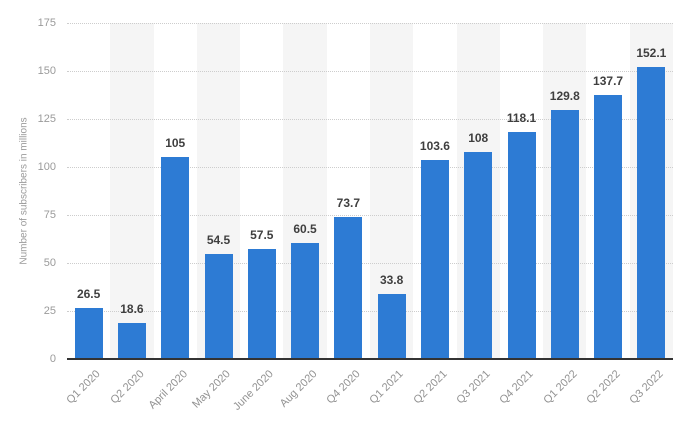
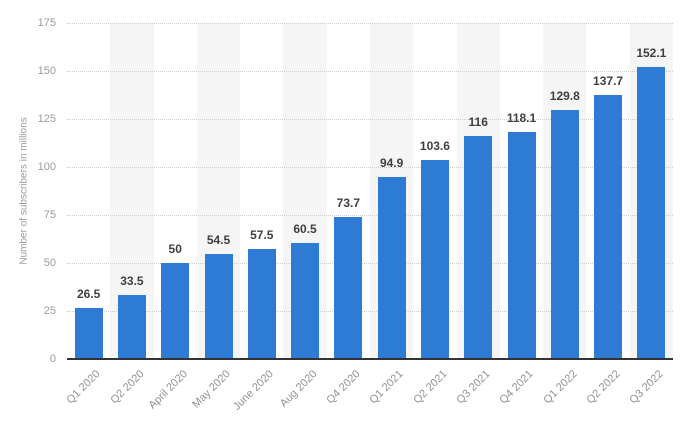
Q2 2020: 18.6 -> 33.5
April 2020: 105 -> 50
Q1 2021: 33.8 -> 94.9
Q3 2021: 108 -> 116
